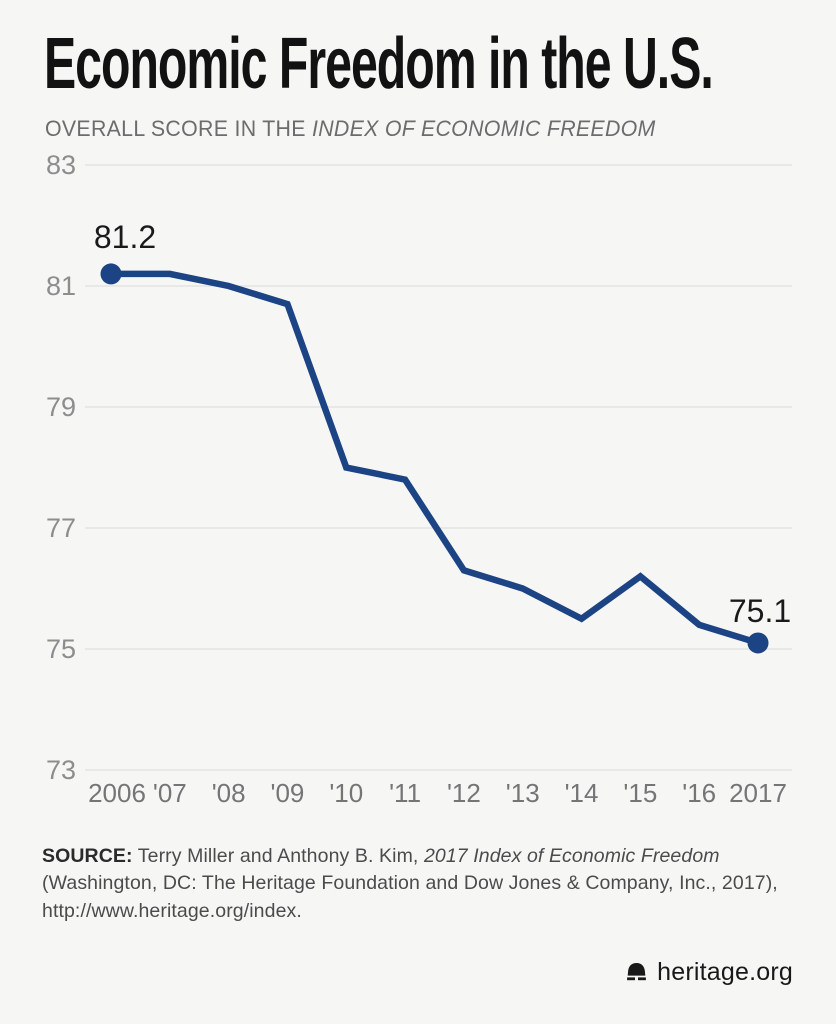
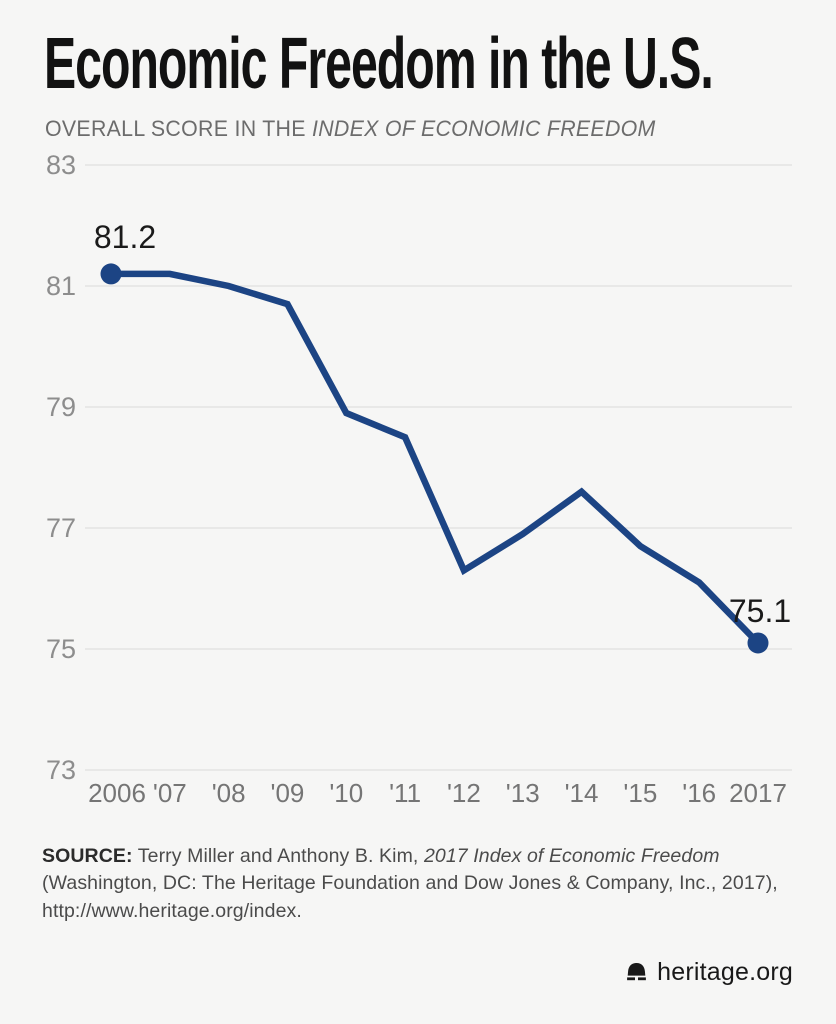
'10: 78.0 -> 78.9
'11: 77.8 -> 78.5
'13: 76.0 -> 76.9
'14: 75.5 -> 77.6
'15: 76.2 -> 76.7
'16: 75.4 -> 76.1
